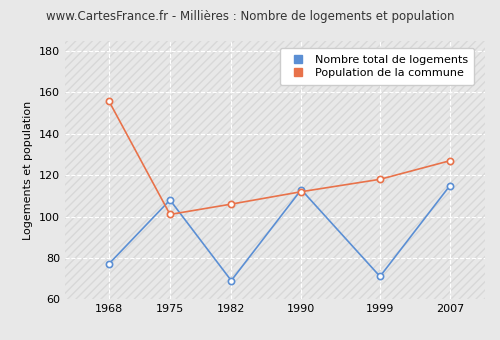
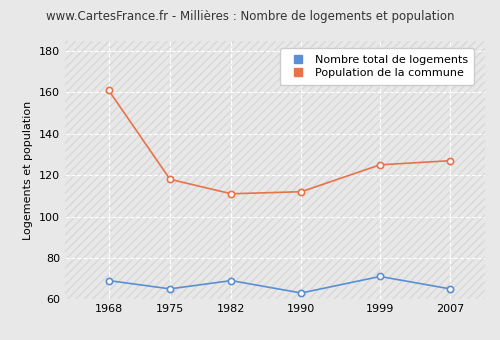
Nombre total de logements/1968: 77 -> 69
Population de la commune/1968: 156 -> 161
Nombre total de logements/1975: 108 -> 65
Population de la commune/1975: 101 -> 118
Population de la commune/1982: 106 -> 111
Nombre total de logements/1990: 113 -> 63
Population de la commune/1999: 118 -> 125
Nombre total de logements/2007: 115 -> 65
